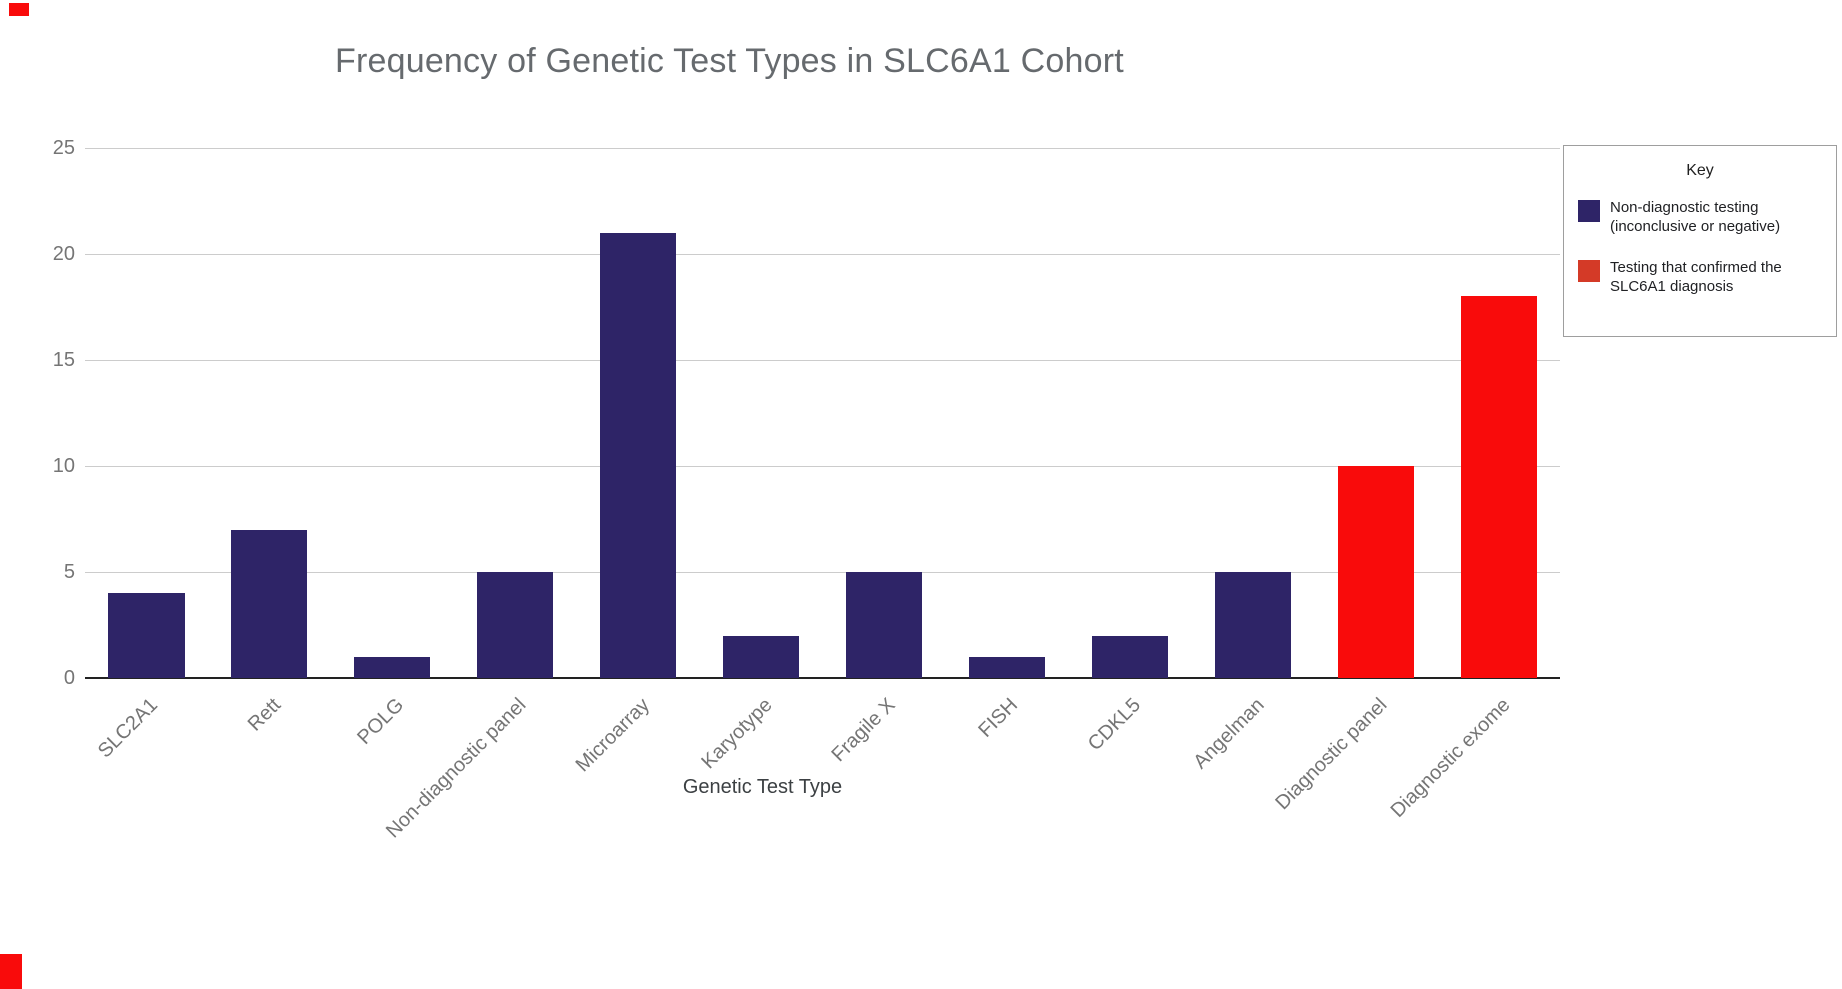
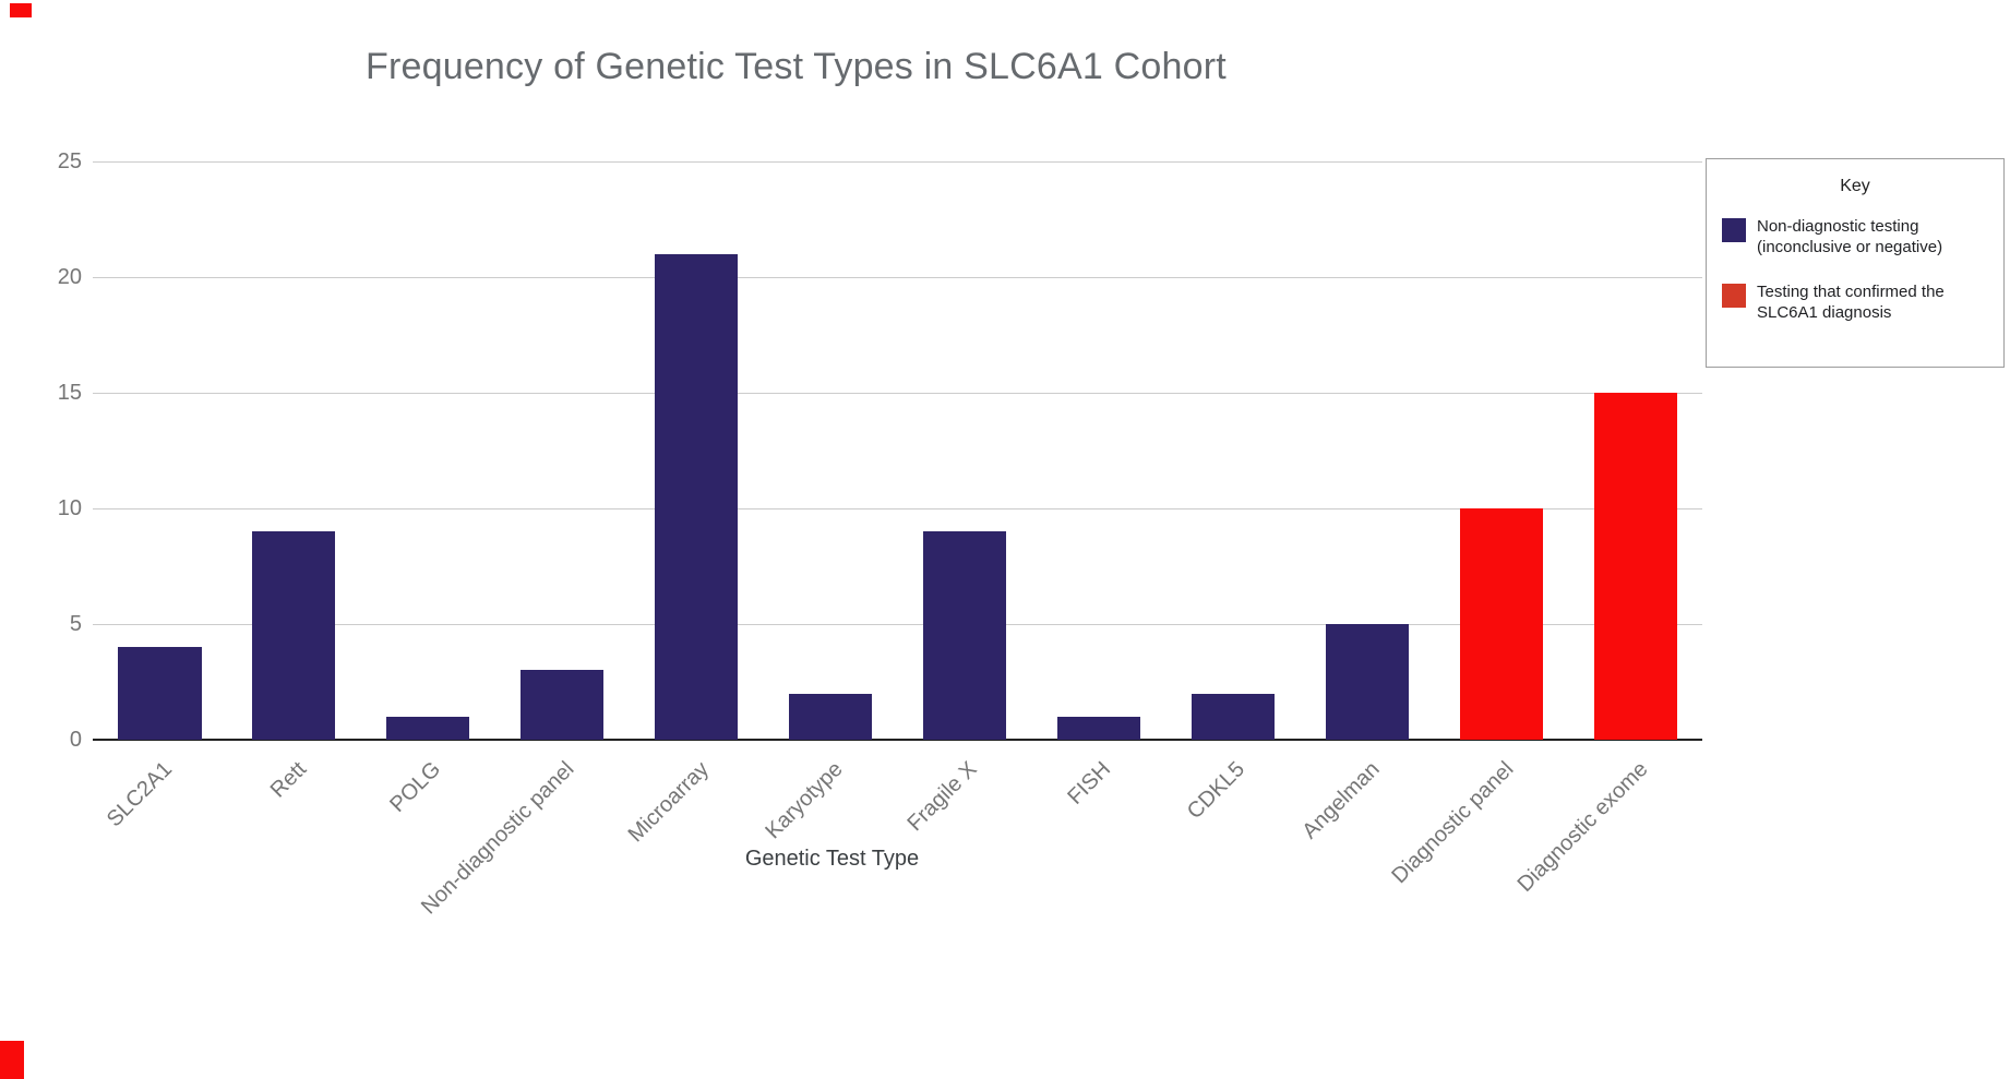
Rett: 7 -> 9
Non-diagnostic panel: 5 -> 3
Fragile X: 5 -> 9
Diagnostic exome: 18 -> 15
